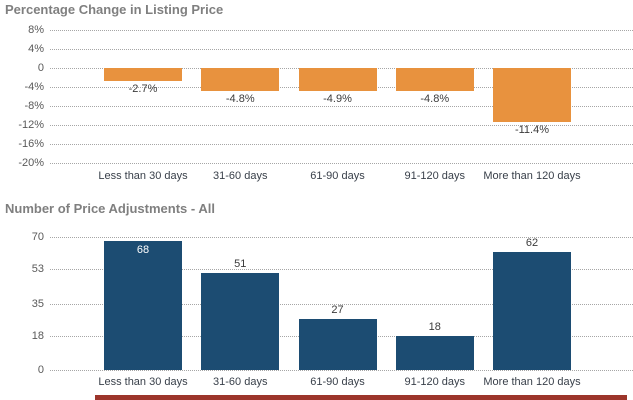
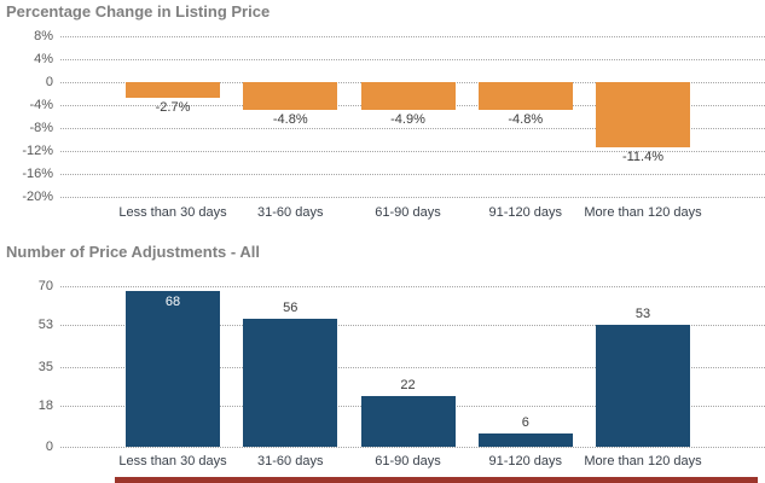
Number of Price Adjustments - All/31-60 days: 51 -> 56
Number of Price Adjustments - All/61-90 days: 27 -> 22
Number of Price Adjustments - All/91-120 days: 18 -> 6
Number of Price Adjustments - All/More than 120 days: 62 -> 53
